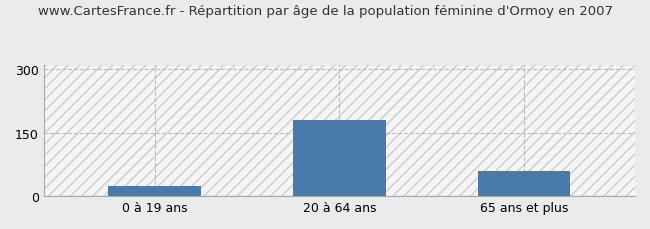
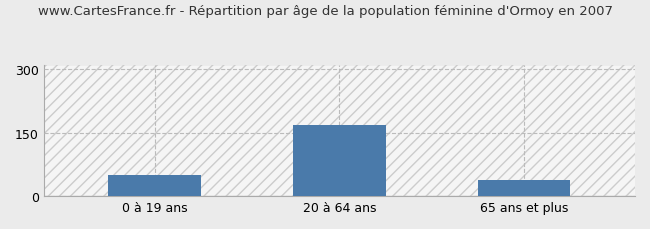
0 à 19 ans: 25 -> 50
20 à 64 ans: 180 -> 168
65 ans et plus: 60 -> 38
